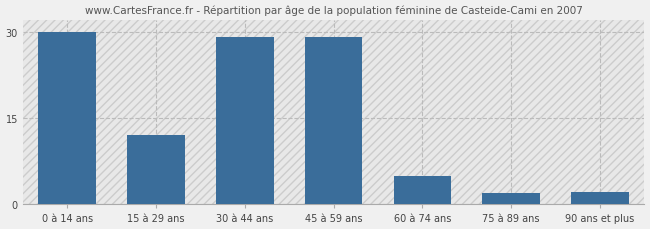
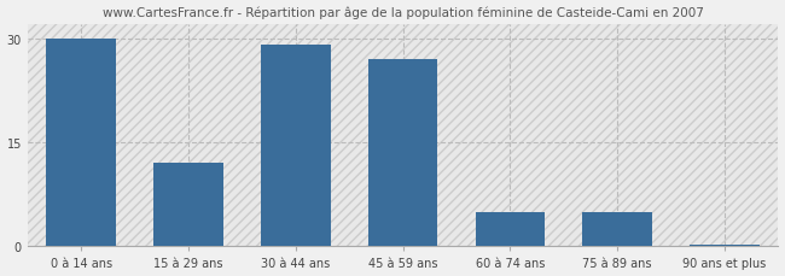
45 à 59 ans: 29.0 -> 27.0
75 à 89 ans: 2.0 -> 5.0
90 ans et plus: 2.2 -> 0.3
